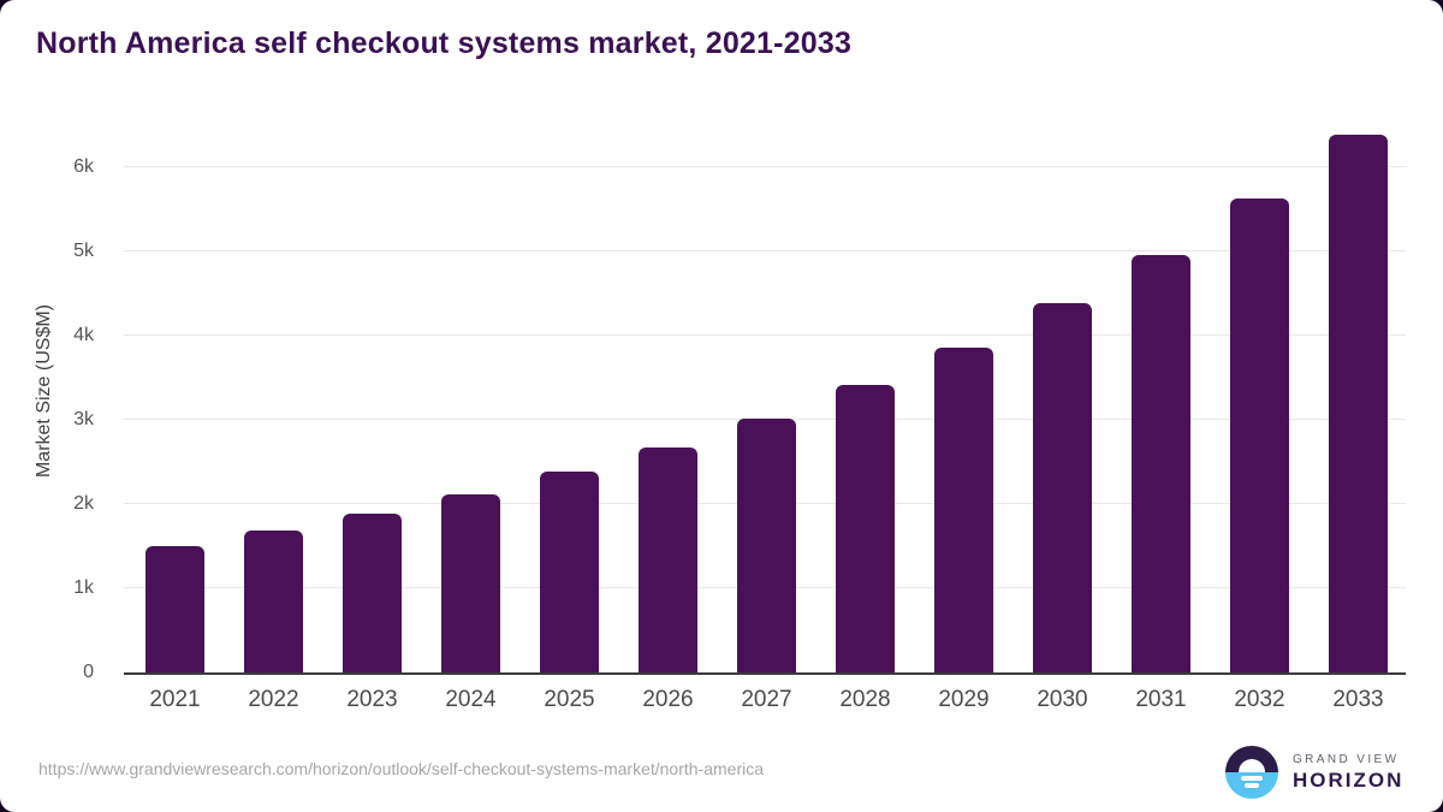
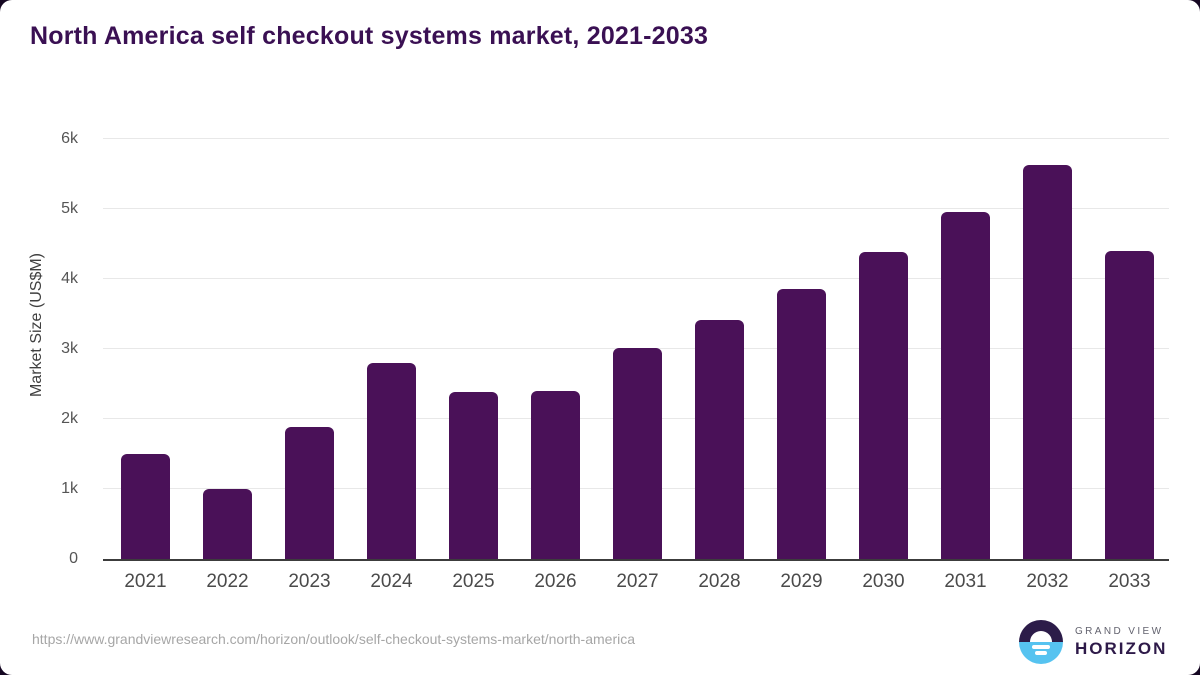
2022: 1.7k -> 1.0k
2024: 2.1k -> 2.8k
2026: 2.7k -> 2.4k
2033: 6.4k -> 4.4k
